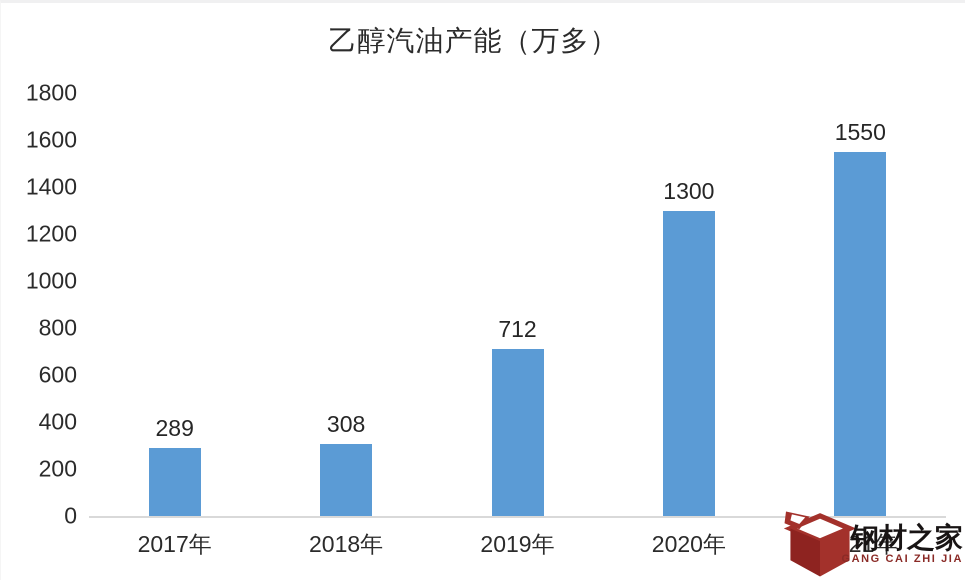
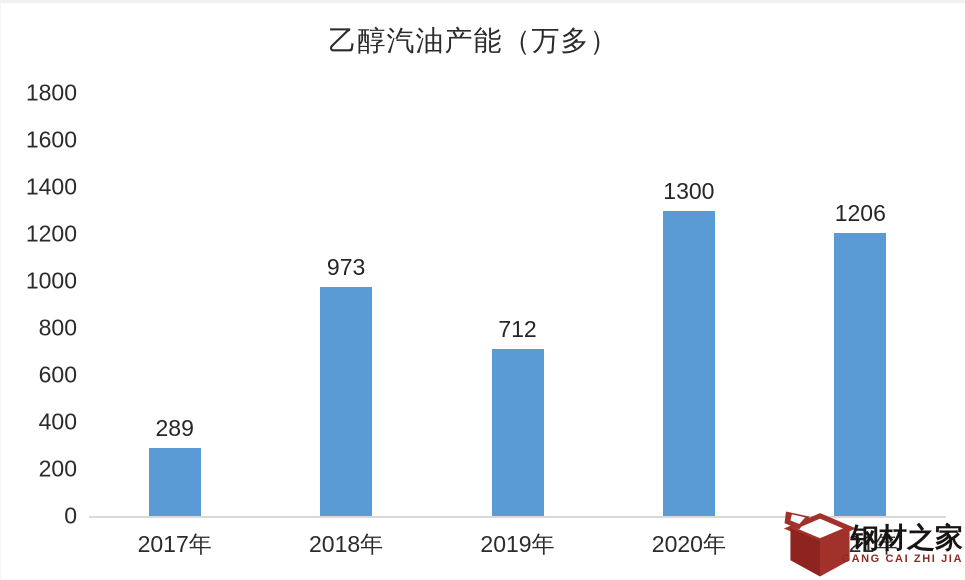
2018年: 308 -> 973
2021年: 1550 -> 1206
